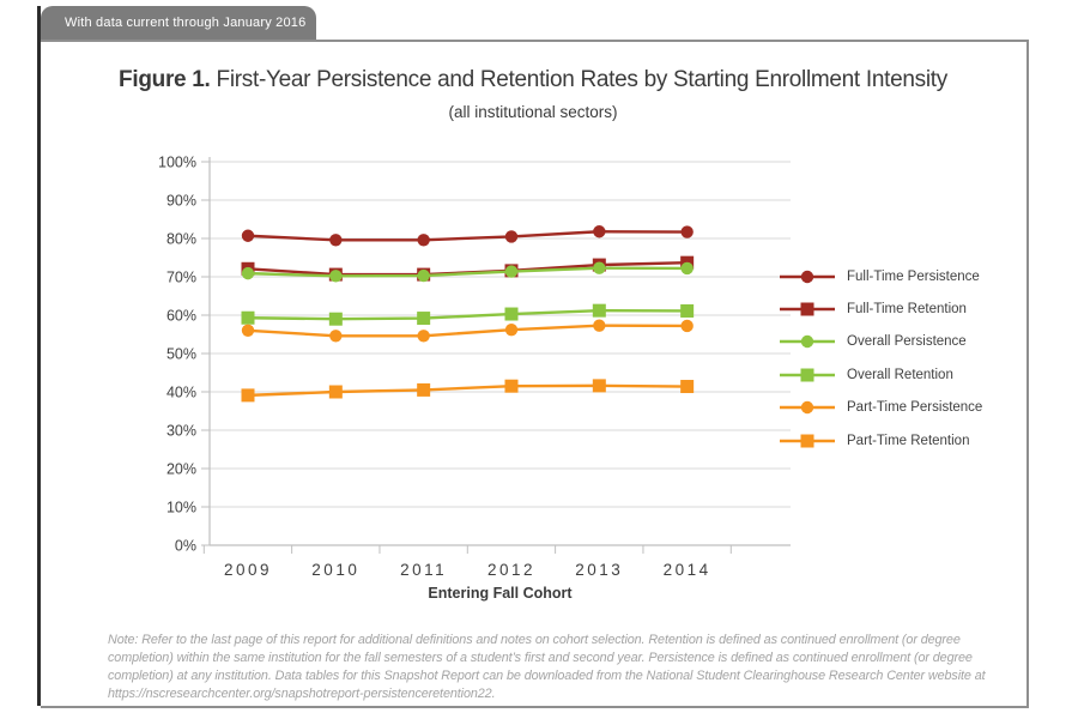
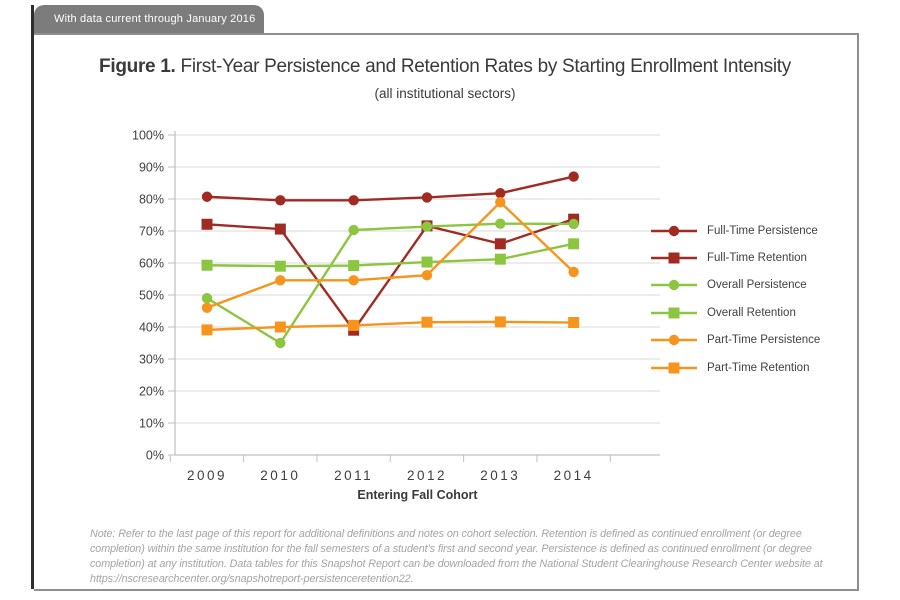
Overall Persistence/2009: 71% -> 49%
Part-Time Persistence/2009: 56% -> 46%
Overall Persistence/2010: 70% -> 35%
Full-Time Retention/2011: 71% -> 39%
Full-Time Retention/2013: 73% -> 66%
Part-Time Persistence/2013: 57% -> 79%
Full-Time Persistence/2014: 82% -> 87%
Overall Retention/2014: 61% -> 66%
